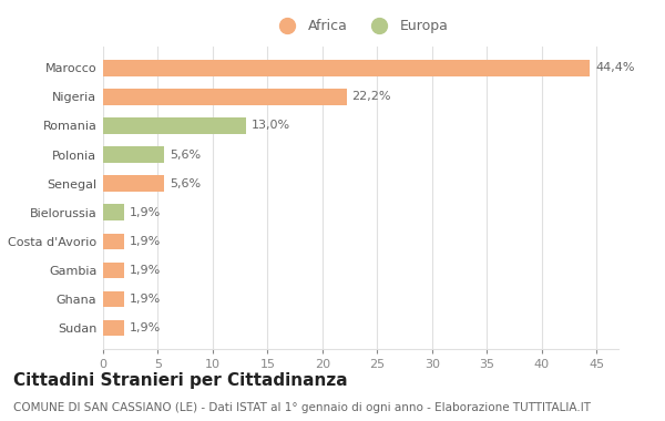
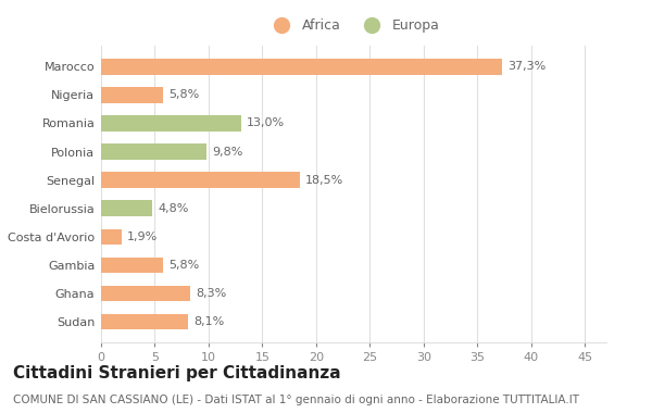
Marocco: 44,4% -> 37,3%
Nigeria: 22,2% -> 5,8%
Polonia: 5,6% -> 9,8%
Senegal: 5,6% -> 18,5%
Bielorussia: 1,9% -> 4,8%
Gambia: 1,9% -> 5,8%
Ghana: 1,9% -> 8,3%
Sudan: 1,9% -> 8,1%
